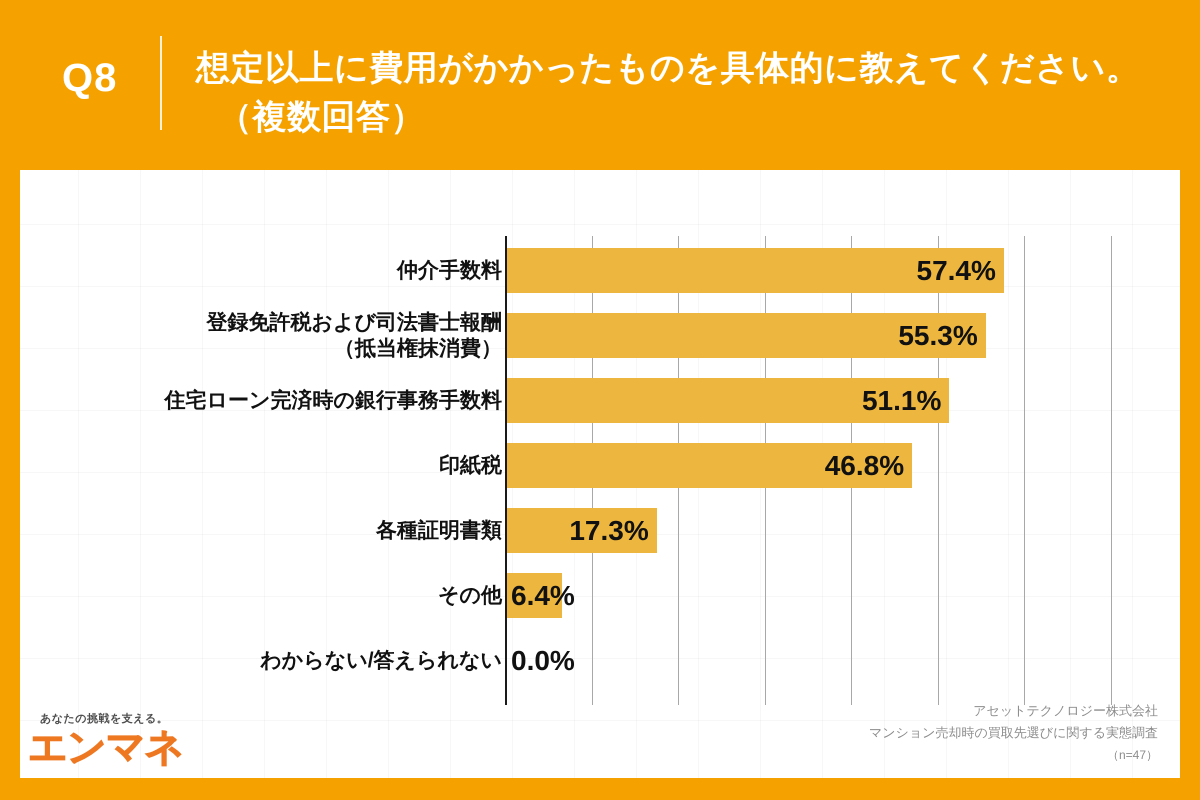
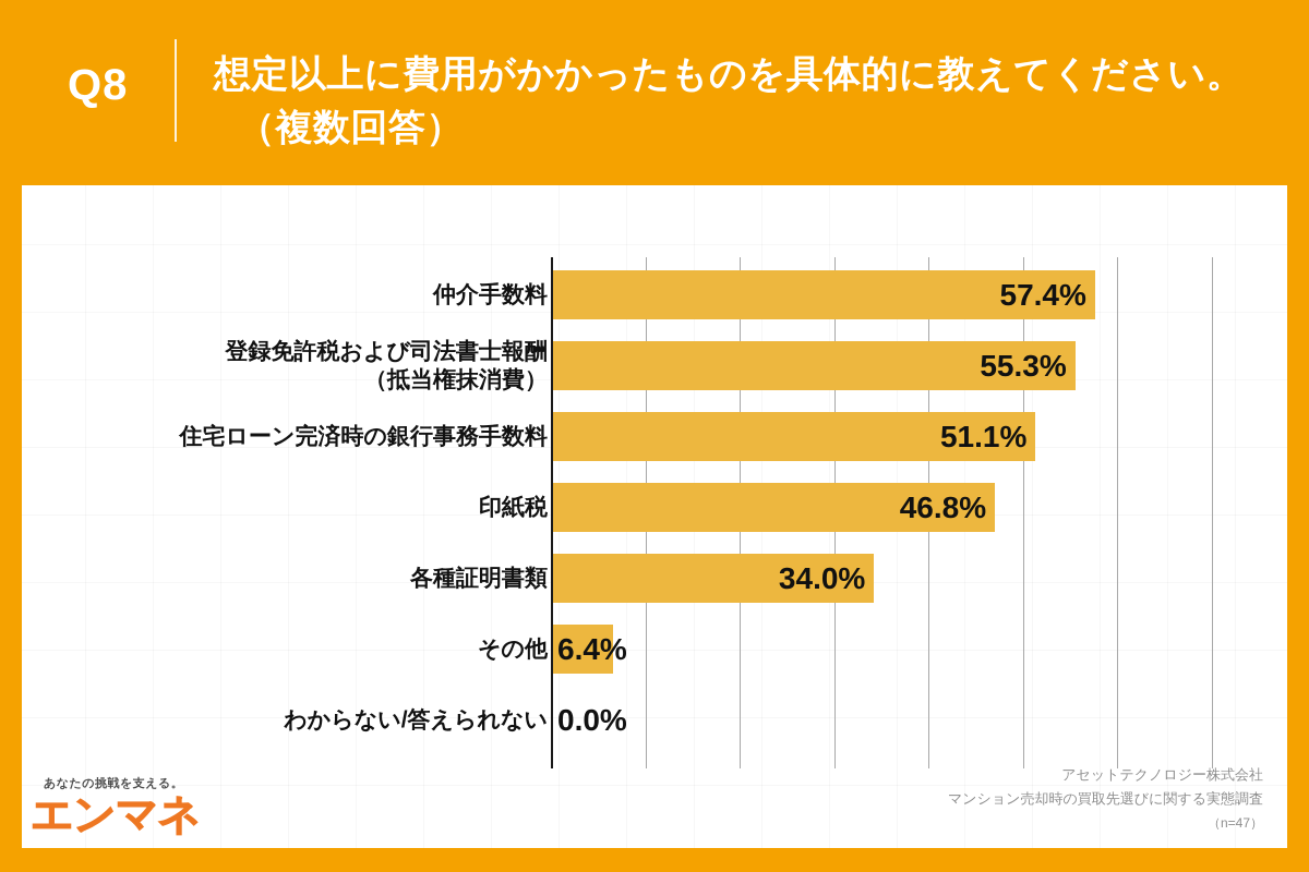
各種証明書類: 17.3% -> 34.0%
